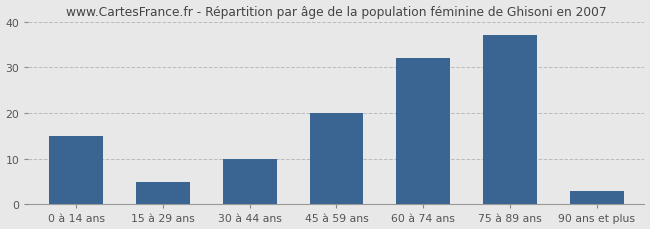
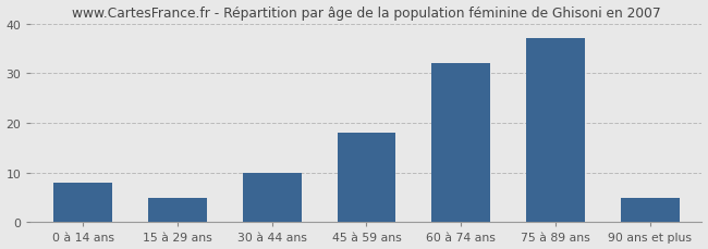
0 à 14 ans: 15 -> 8
45 à 59 ans: 20 -> 18
90 ans et plus: 3 -> 5
